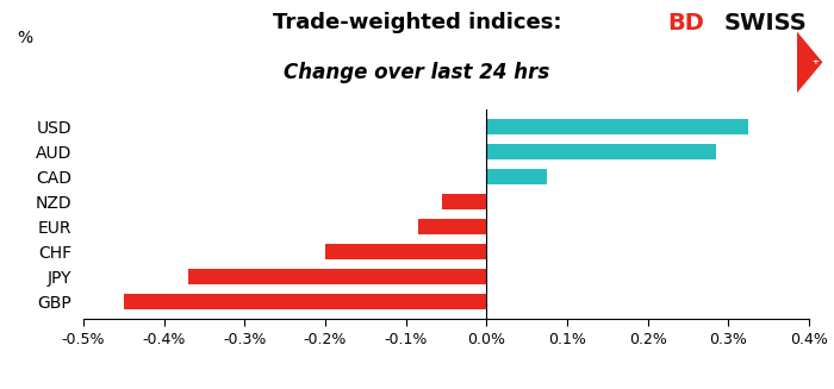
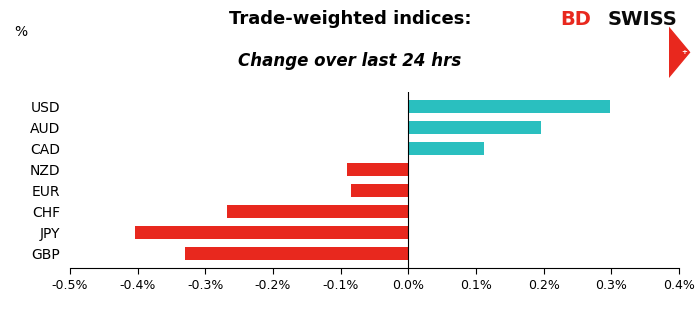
USD: 0.325% -> 0.298%
AUD: 0.285% -> 0.196%
CAD: 0.075% -> 0.112%
NZD: -0.055% -> -0.090%
CHF: -0.200% -> -0.268%
JPY: -0.370% -> -0.404%
GBP: -0.450% -> -0.330%
